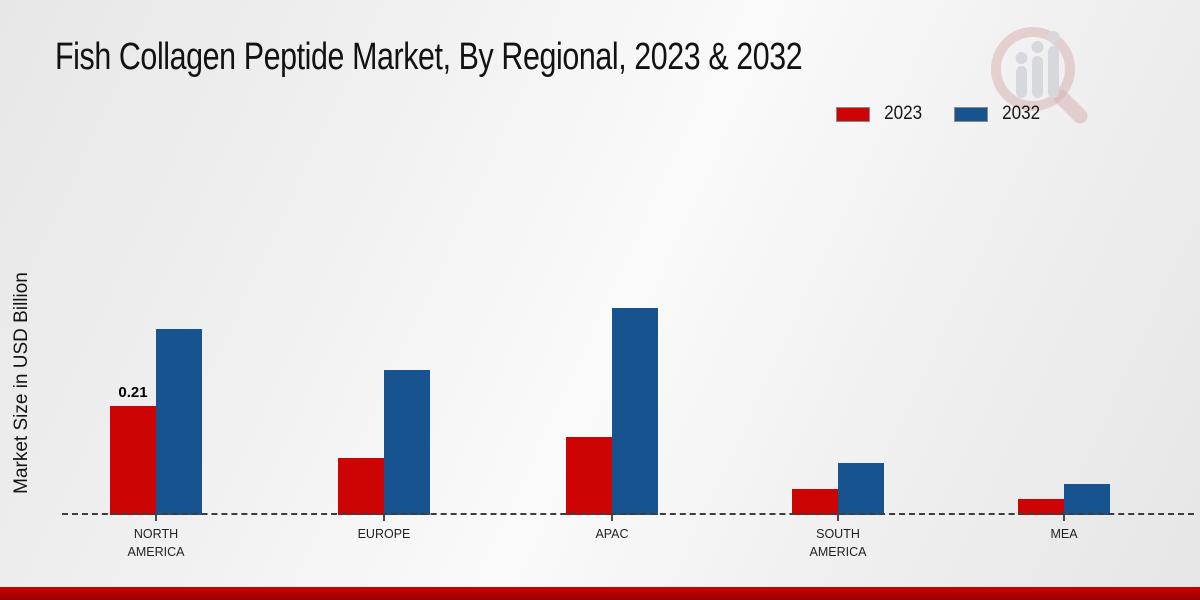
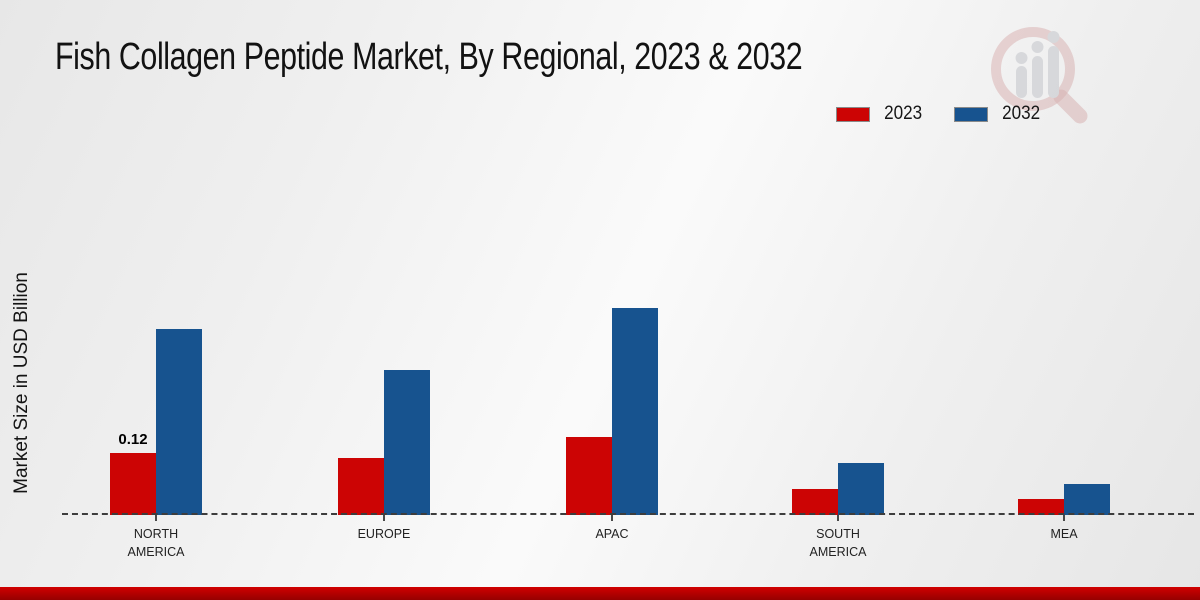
2023/NORTH AMERICA: 0.21 -> 0.12
